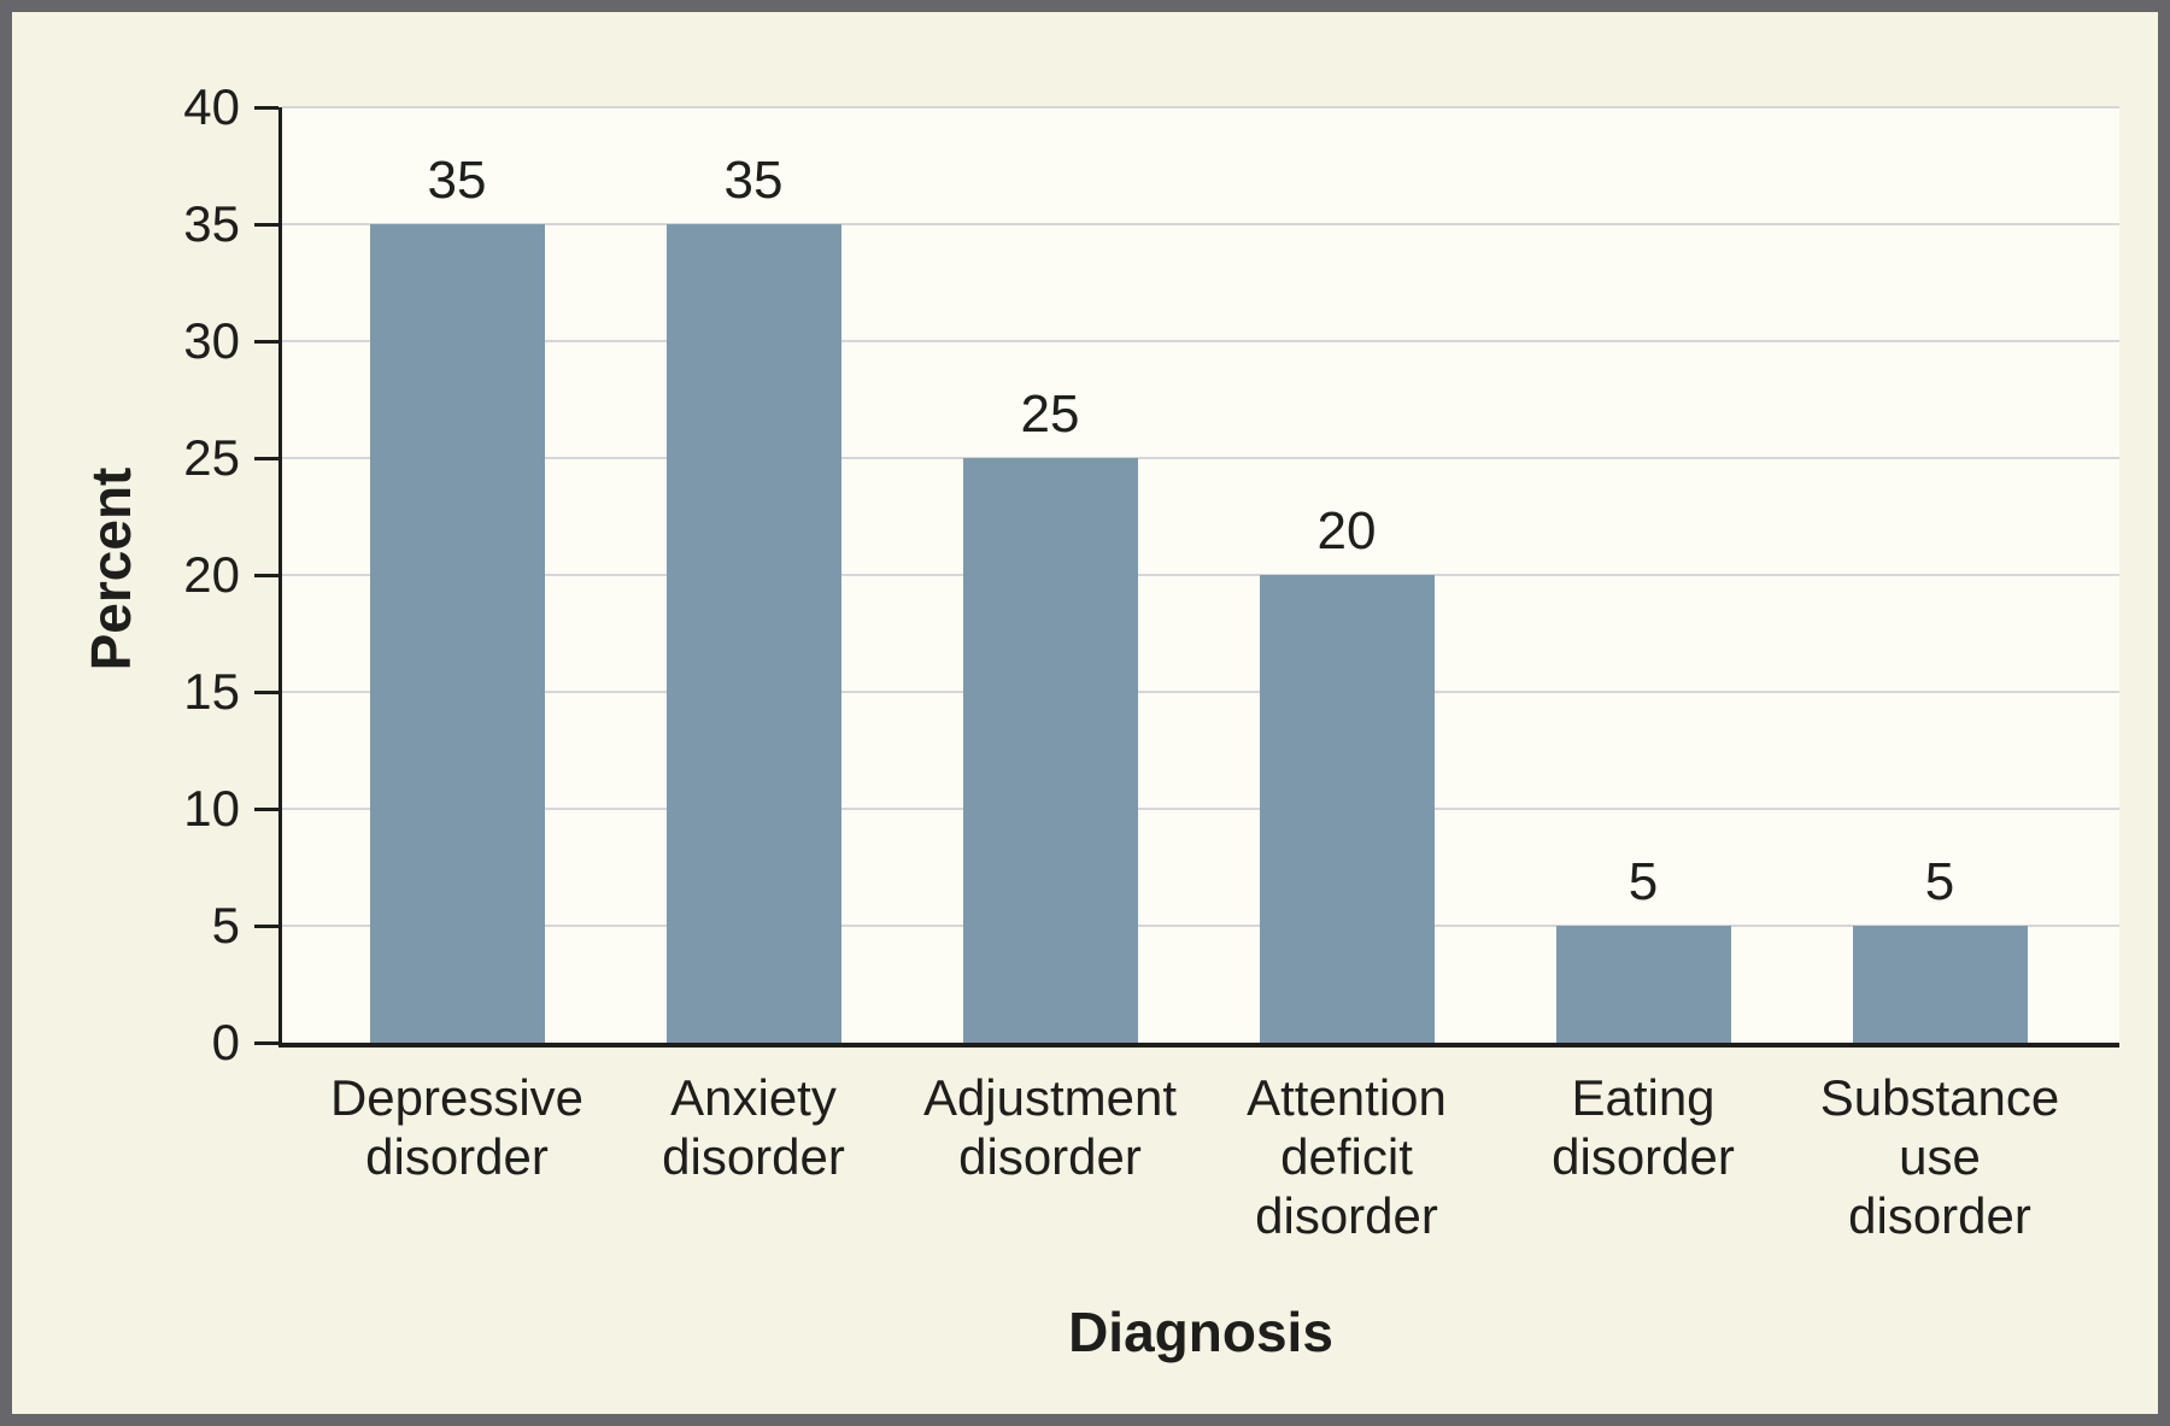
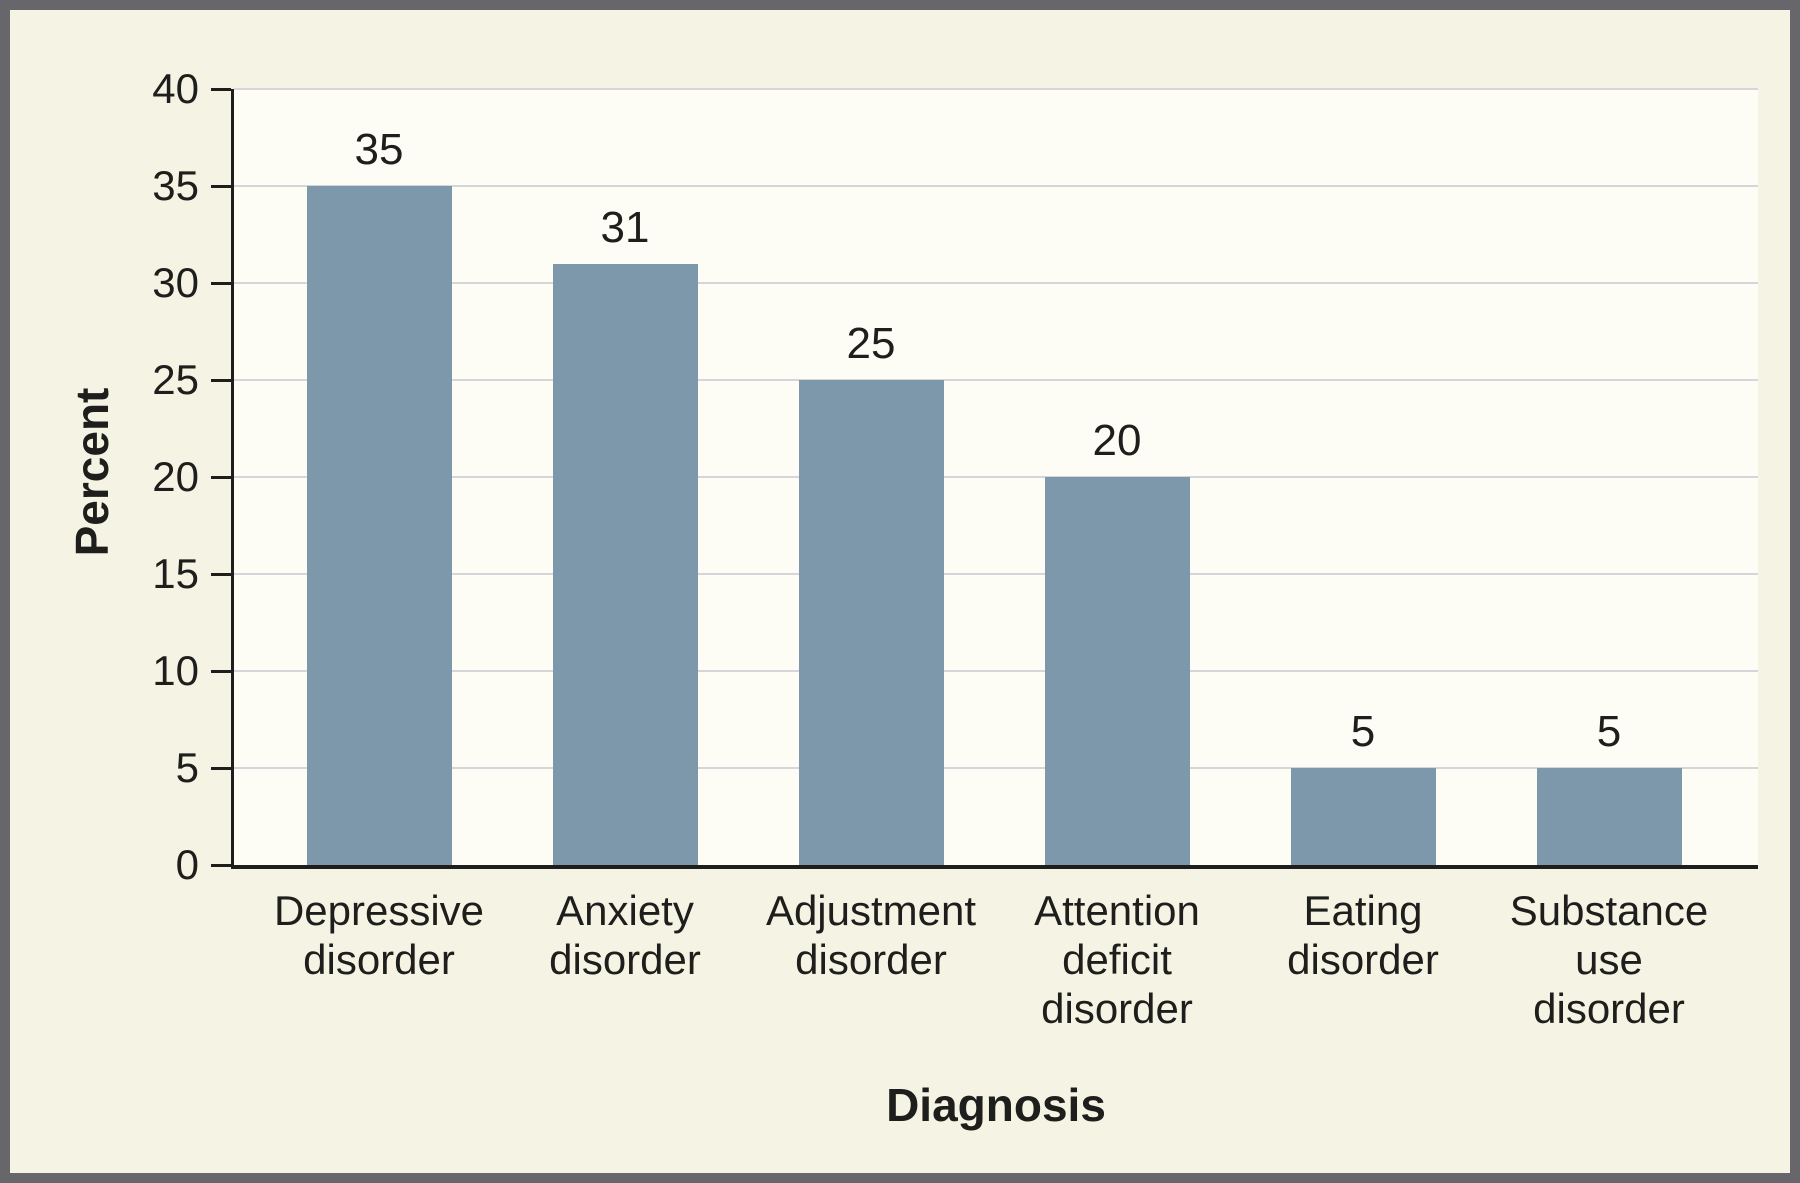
Anxiety disorder: 35 -> 31
